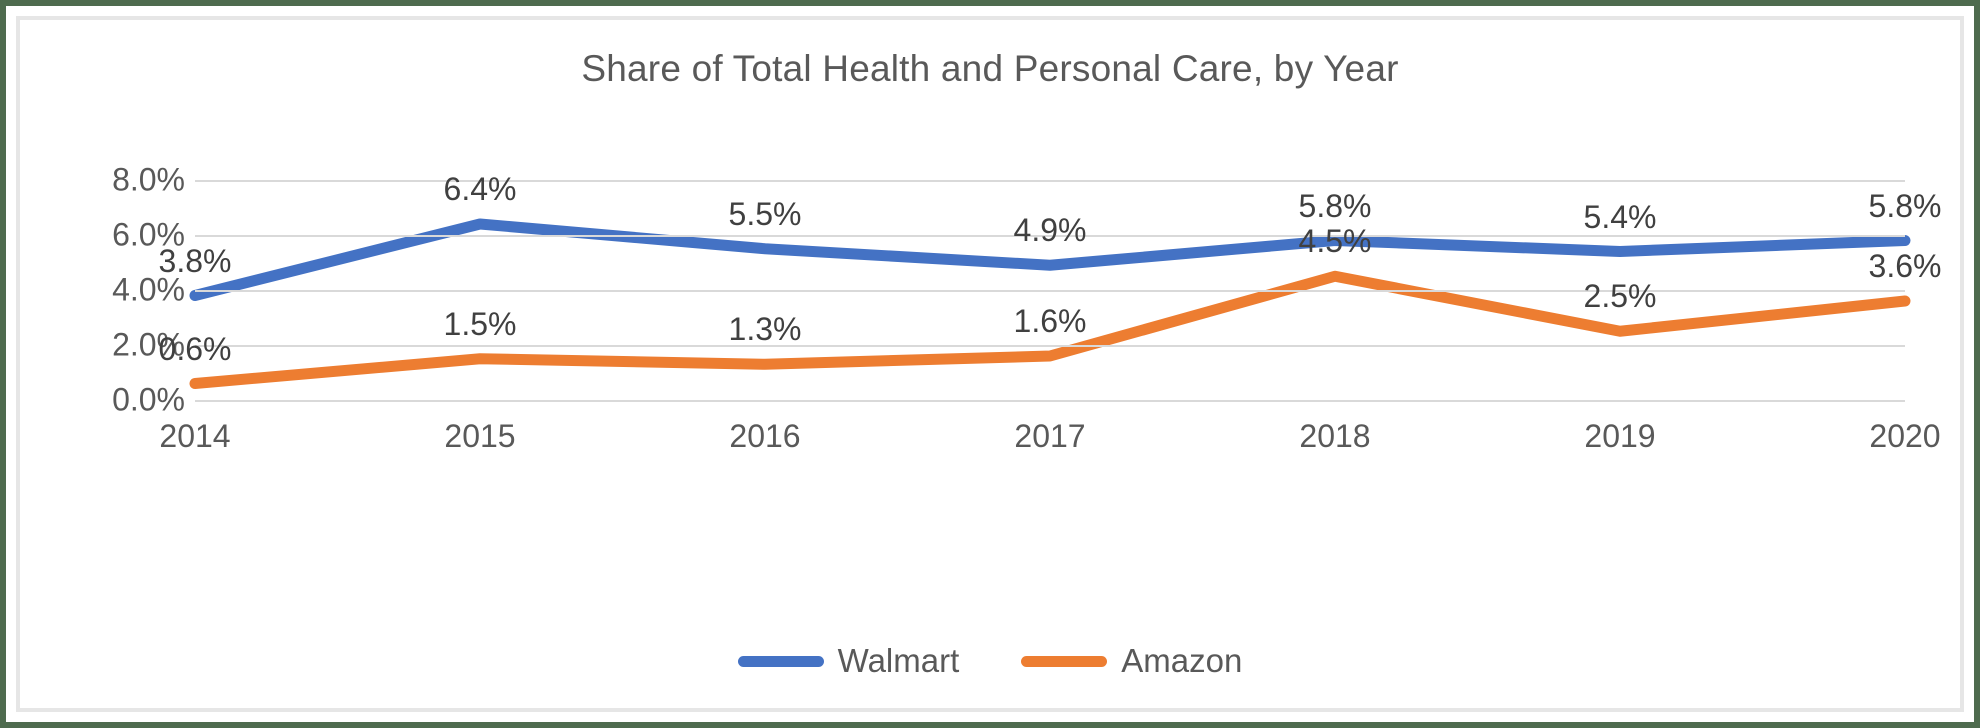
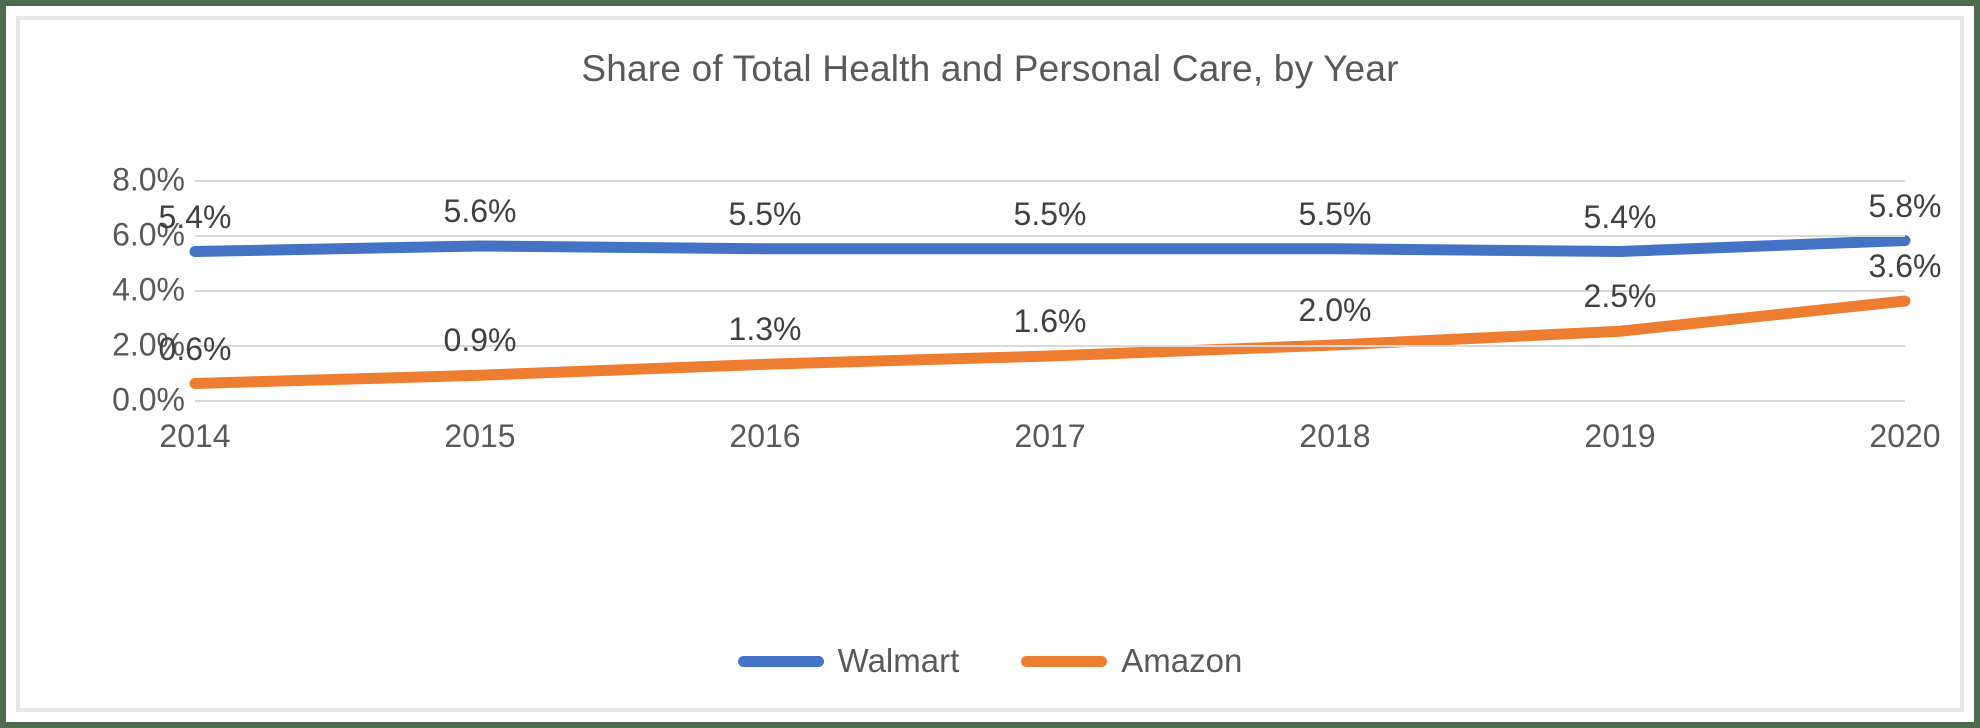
Walmart/2014: 3.8% -> 5.4%
Walmart/2015: 6.4% -> 5.6%
Amazon/2015: 1.5% -> 0.9%
Walmart/2017: 4.9% -> 5.5%
Walmart/2018: 5.8% -> 5.5%
Amazon/2018: 4.5% -> 2.0%
